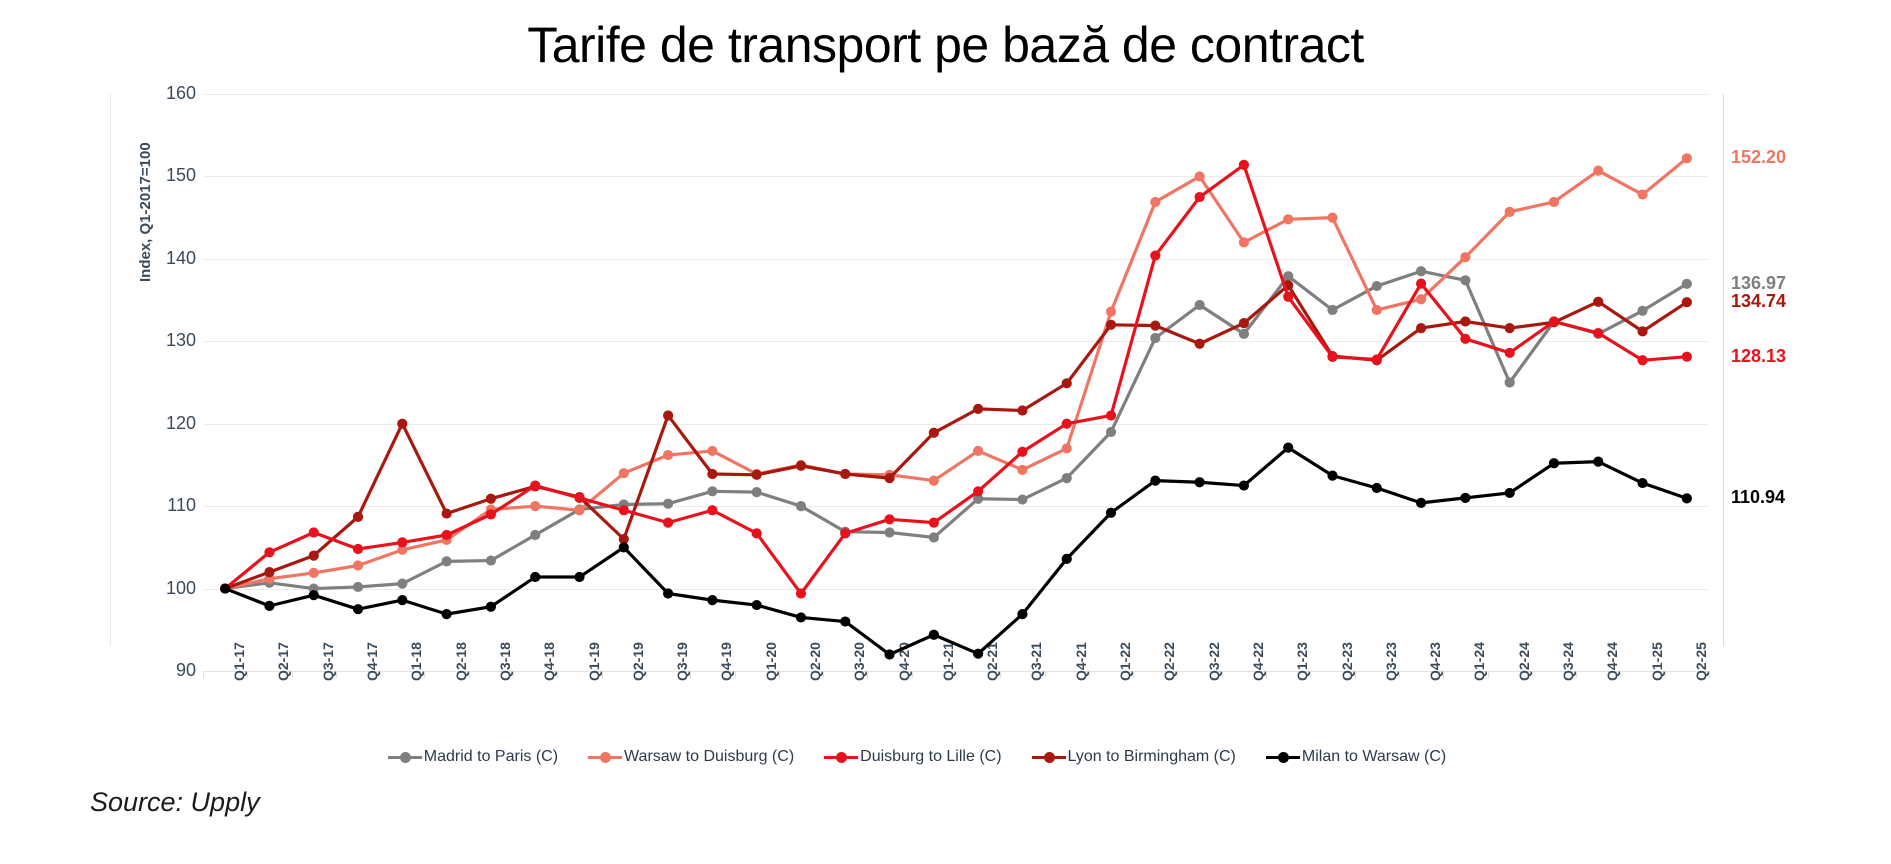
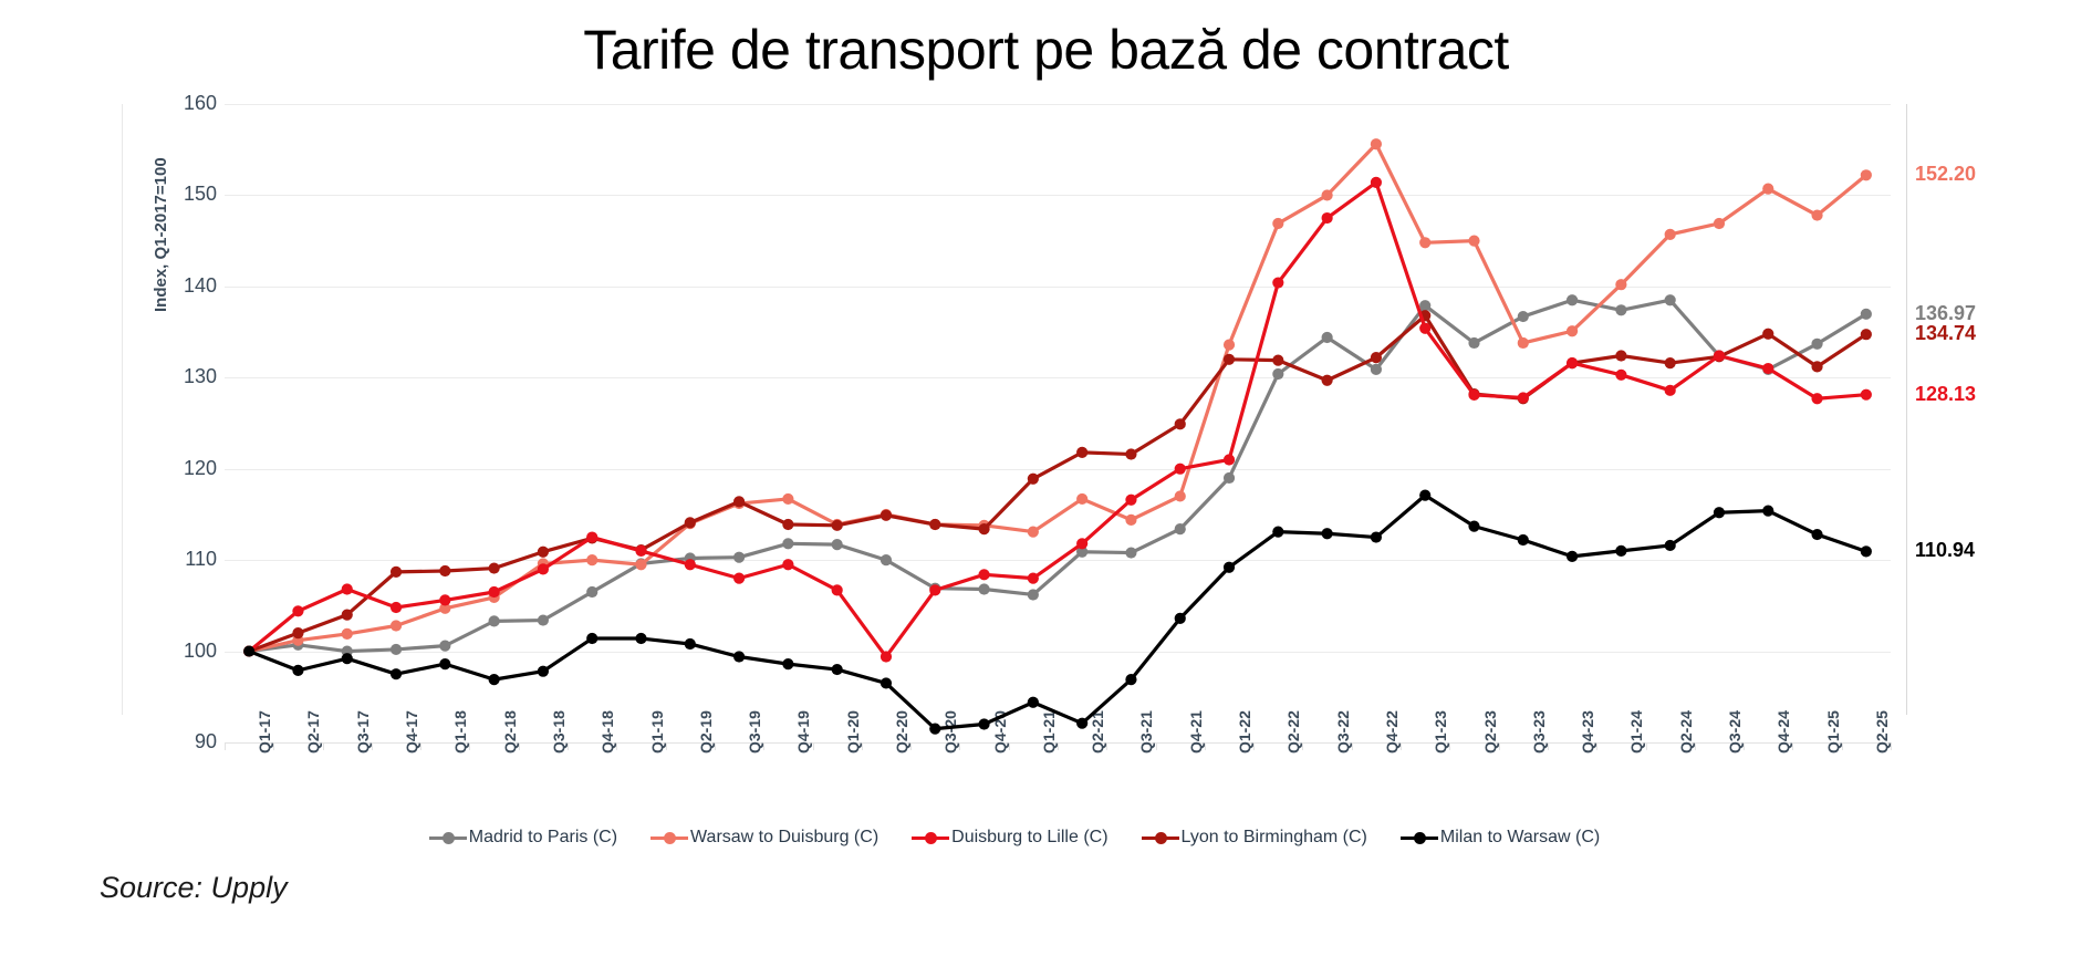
Lyon to Birmingham (C)/Q1-18: 120 -> 109
Lyon to Birmingham (C)/Q2-19: 106 -> 114
Milan to Warsaw (C)/Q2-19: 105 -> 101
Lyon to Birmingham (C)/Q3-19: 121 -> 116
Milan to Warsaw (C)/Q3-20: 96 -> 92
Warsaw to Duisburg (C)/Q4-22: 142 -> 156
Duisburg to Lille (C)/Q4-23: 137 -> 132
Madrid to Paris (C)/Q2-24: 125 -> 138
